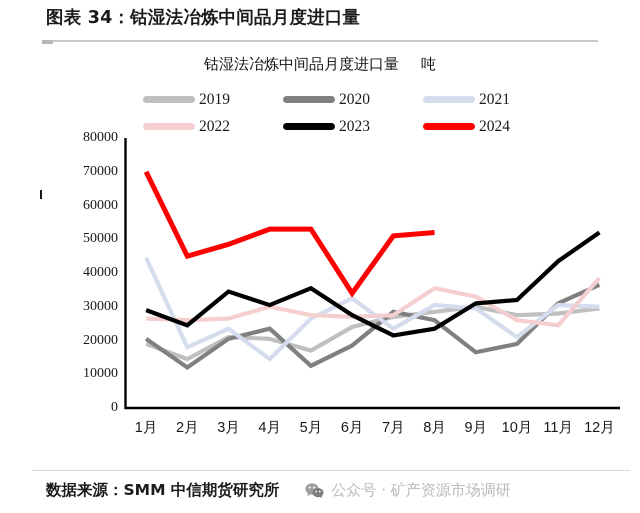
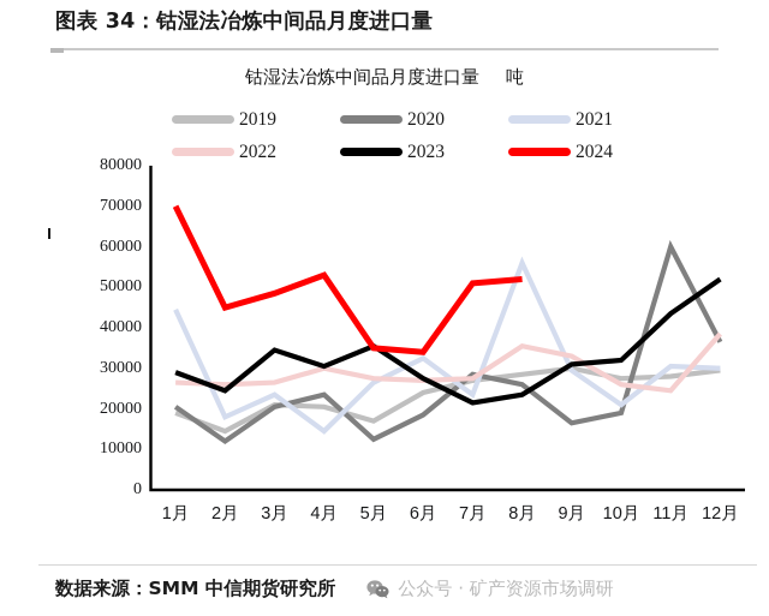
2024/5月: 53000 -> 35000
2021/8月: 30000 -> 56000
2020/11月: 31000 -> 60000
